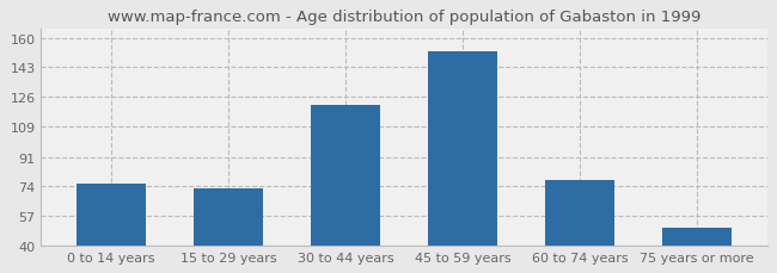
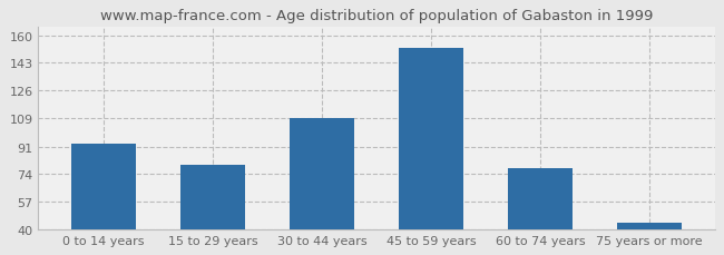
0 to 14 years: 76 -> 93
15 to 29 years: 73 -> 80
30 to 44 years: 121 -> 109
75 years or more: 50 -> 44
